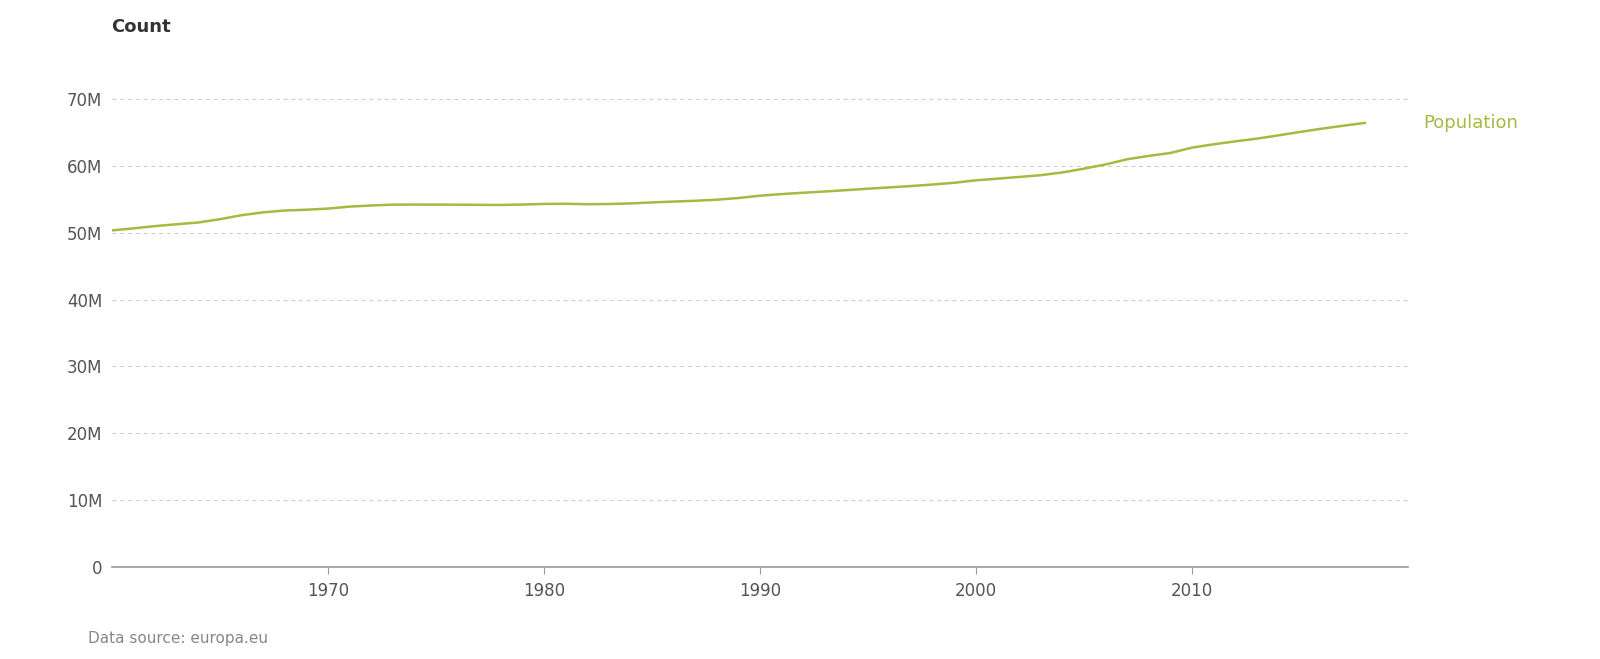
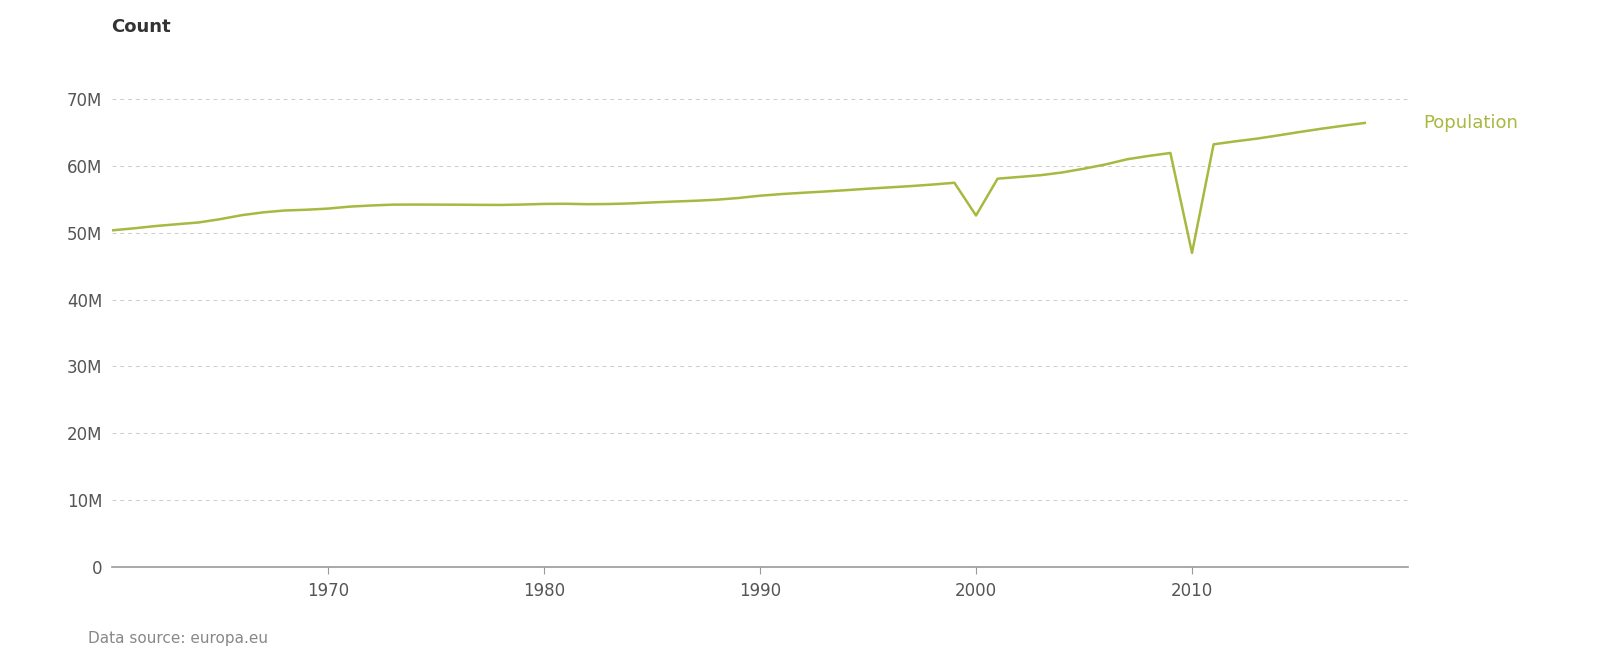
2000: 57.9M -> 52.6M
2010: 62.8M -> 47.0M
